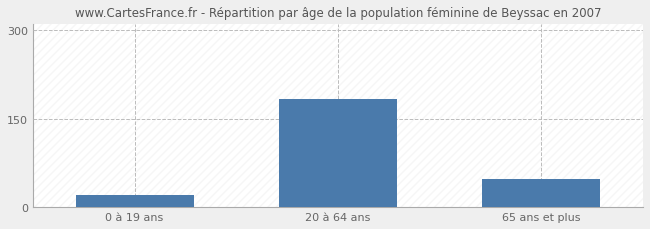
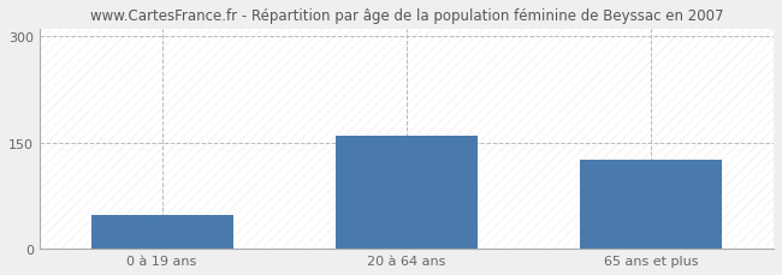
0 à 19 ans: 20 -> 48
20 à 64 ans: 183 -> 160
65 ans et plus: 47 -> 126
